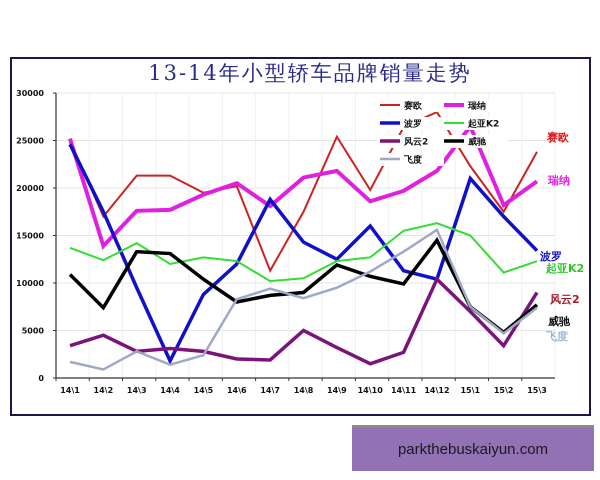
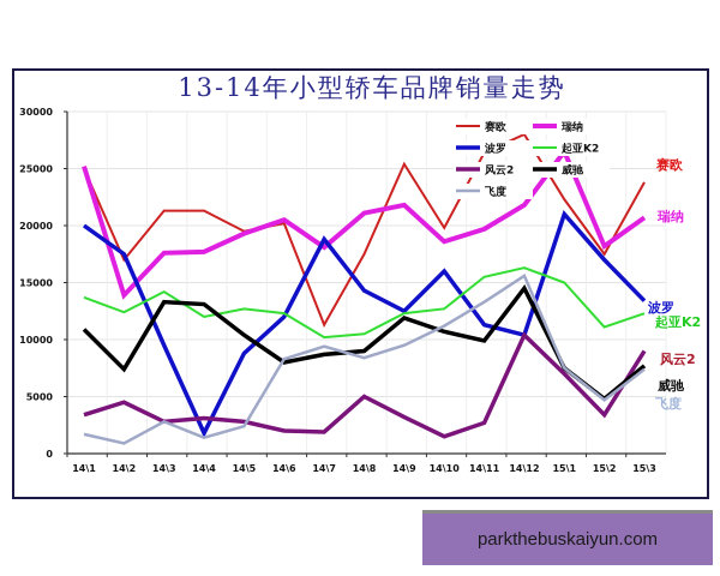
波罗/14\1: 25000 -> 20000
